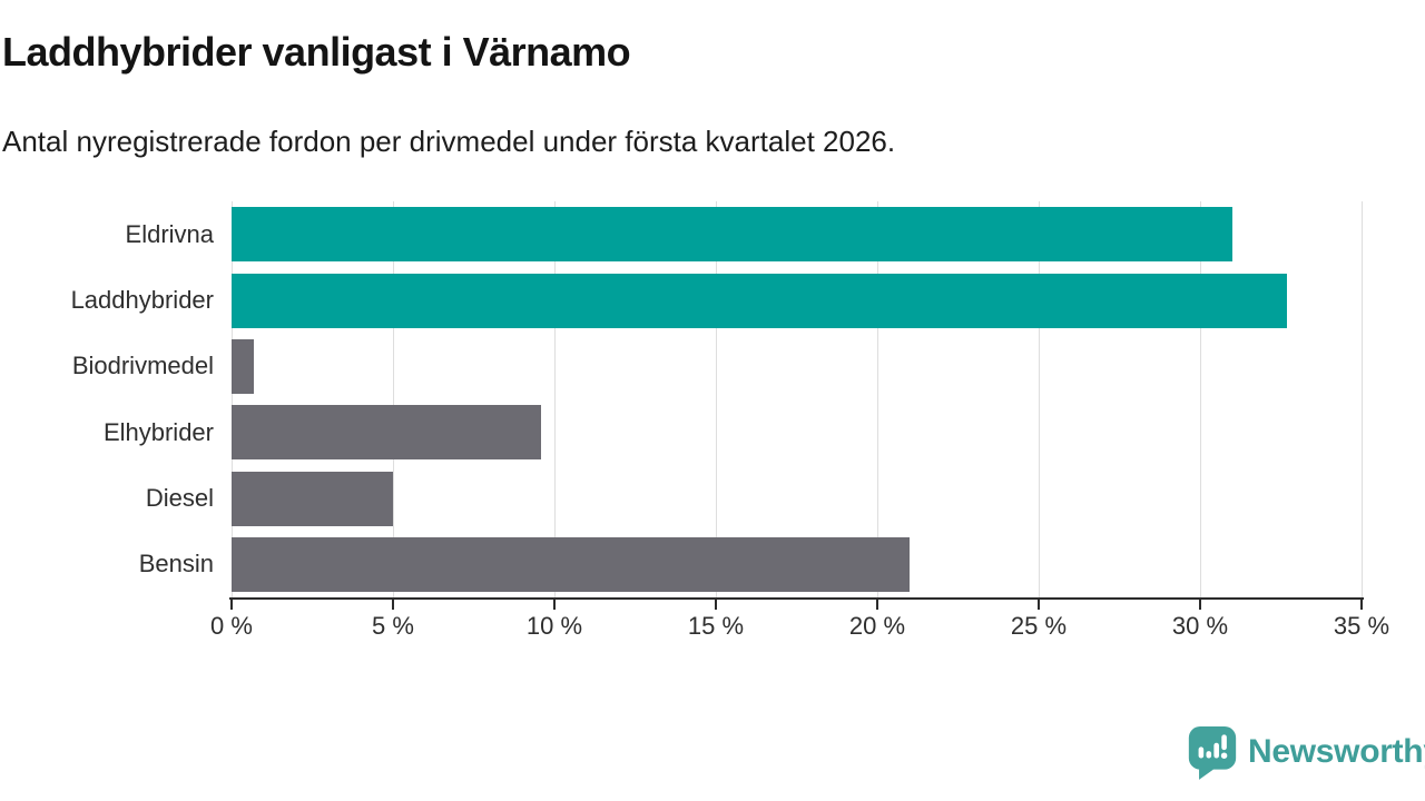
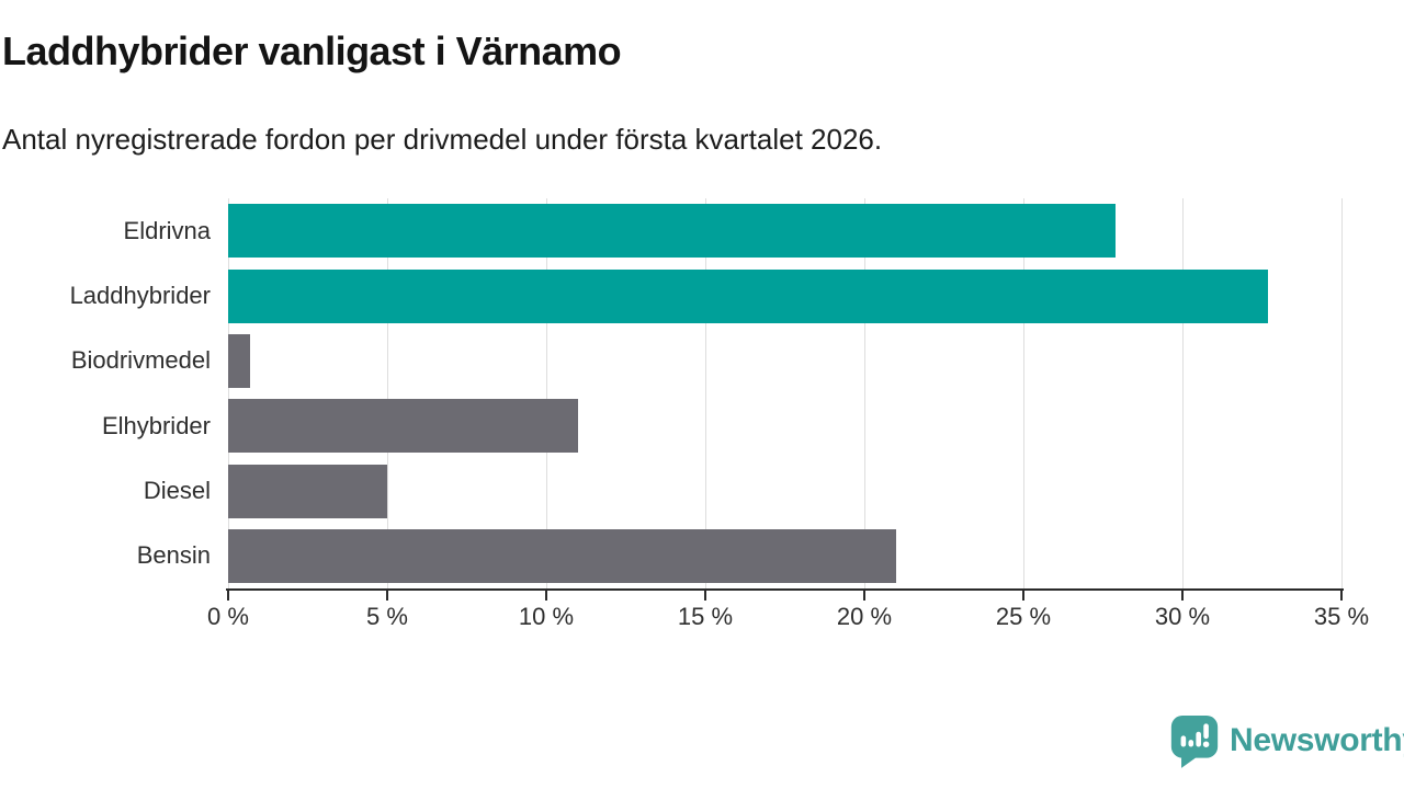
Eldrivna: 31.0% -> 27.9%
Elhybrider: 9.6% -> 11.0%
